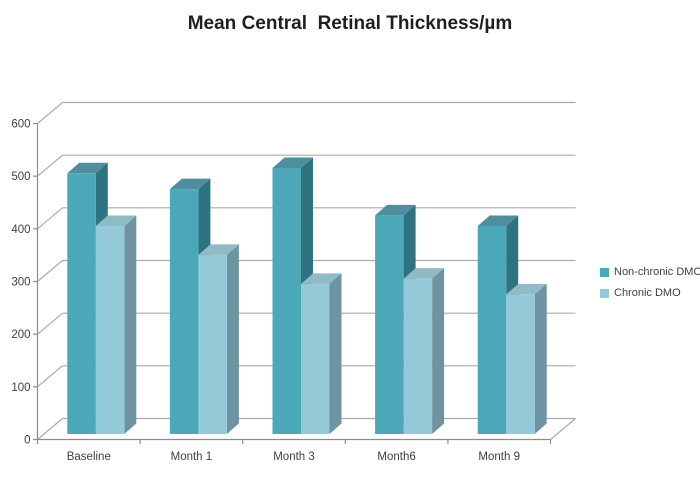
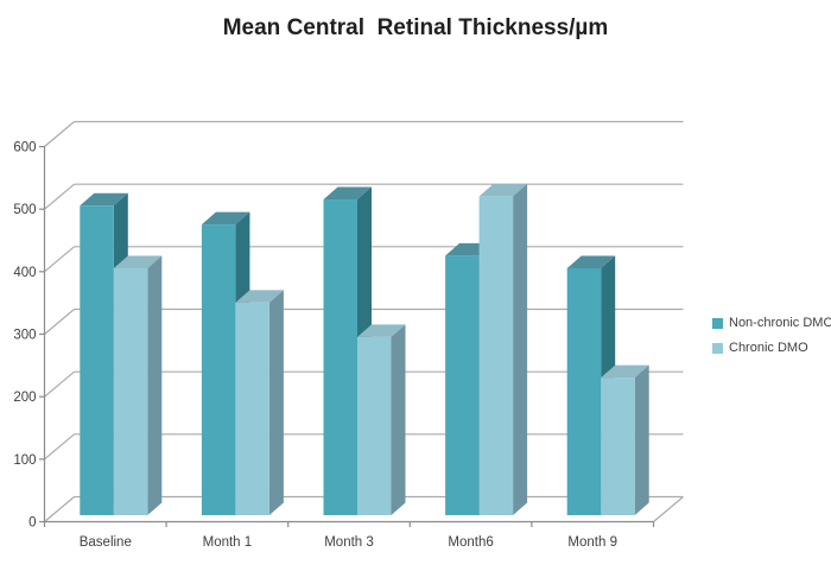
Chronic DMO/Month6: 300 -> 510
Chronic DMO/Month 9: 260 -> 220
